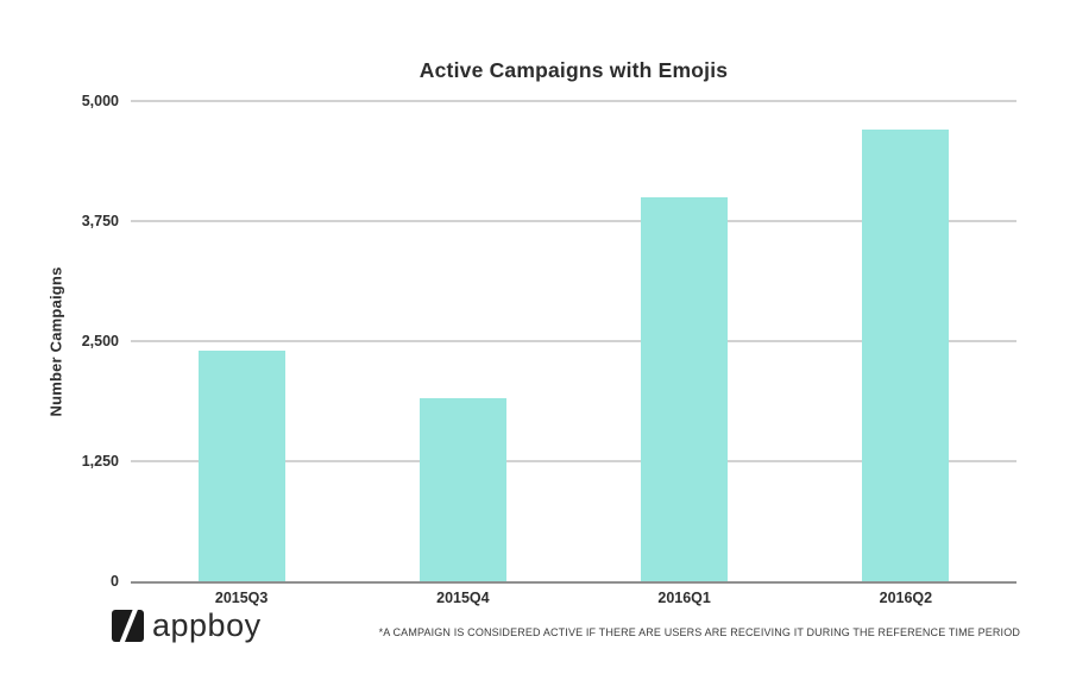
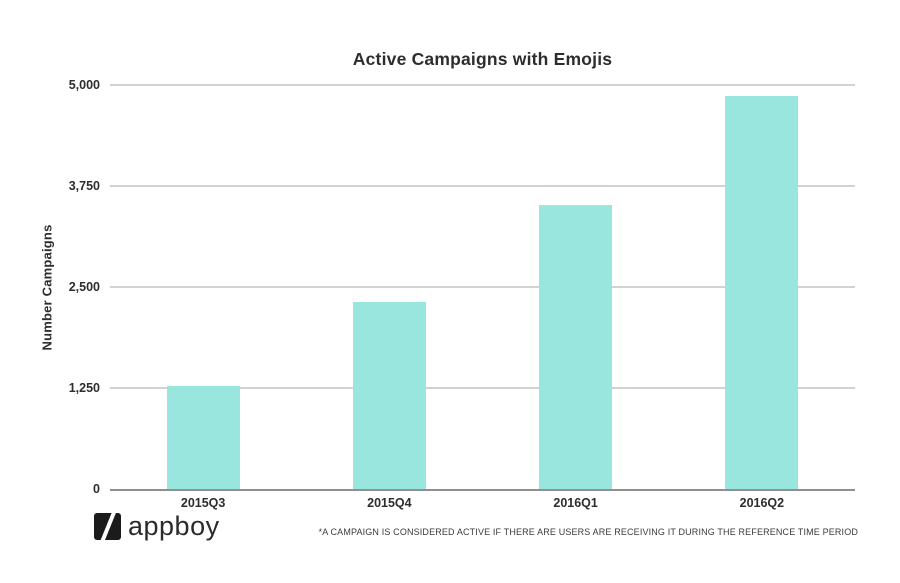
2015Q3: 2400 -> 1300
2015Q4: 1900 -> 2300
2016Q1: 4000 -> 3500
2016Q2: 4700 -> 4900
